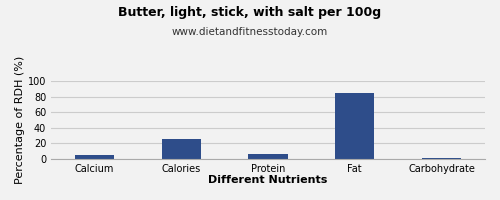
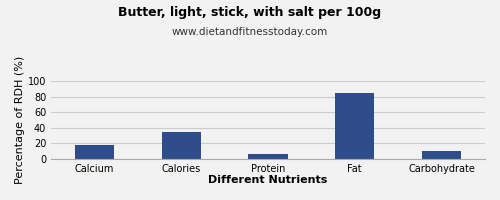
Calcium: 5 -> 18
Calories: 25 -> 34
Carbohydrate: 1 -> 10
